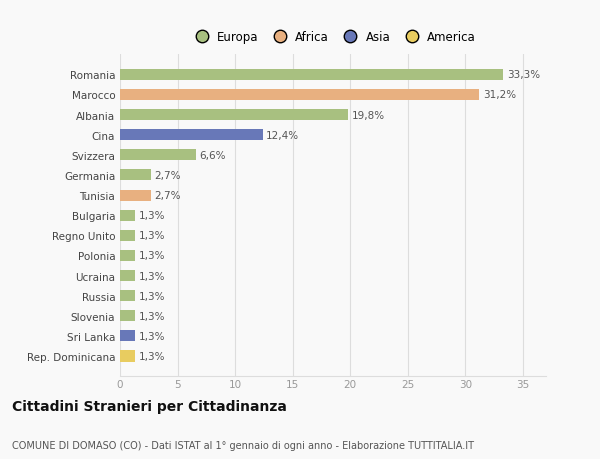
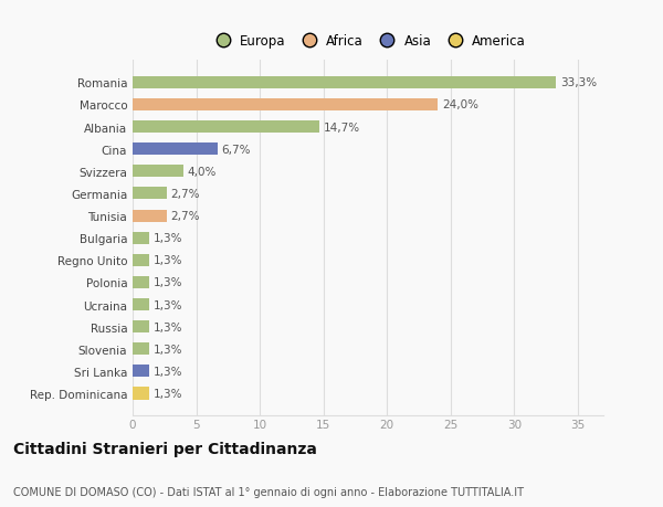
Marocco: 31,2% -> 24,0%
Albania: 19,8% -> 14,7%
Cina: 12,4% -> 6,7%
Svizzera: 6,6% -> 4,0%
